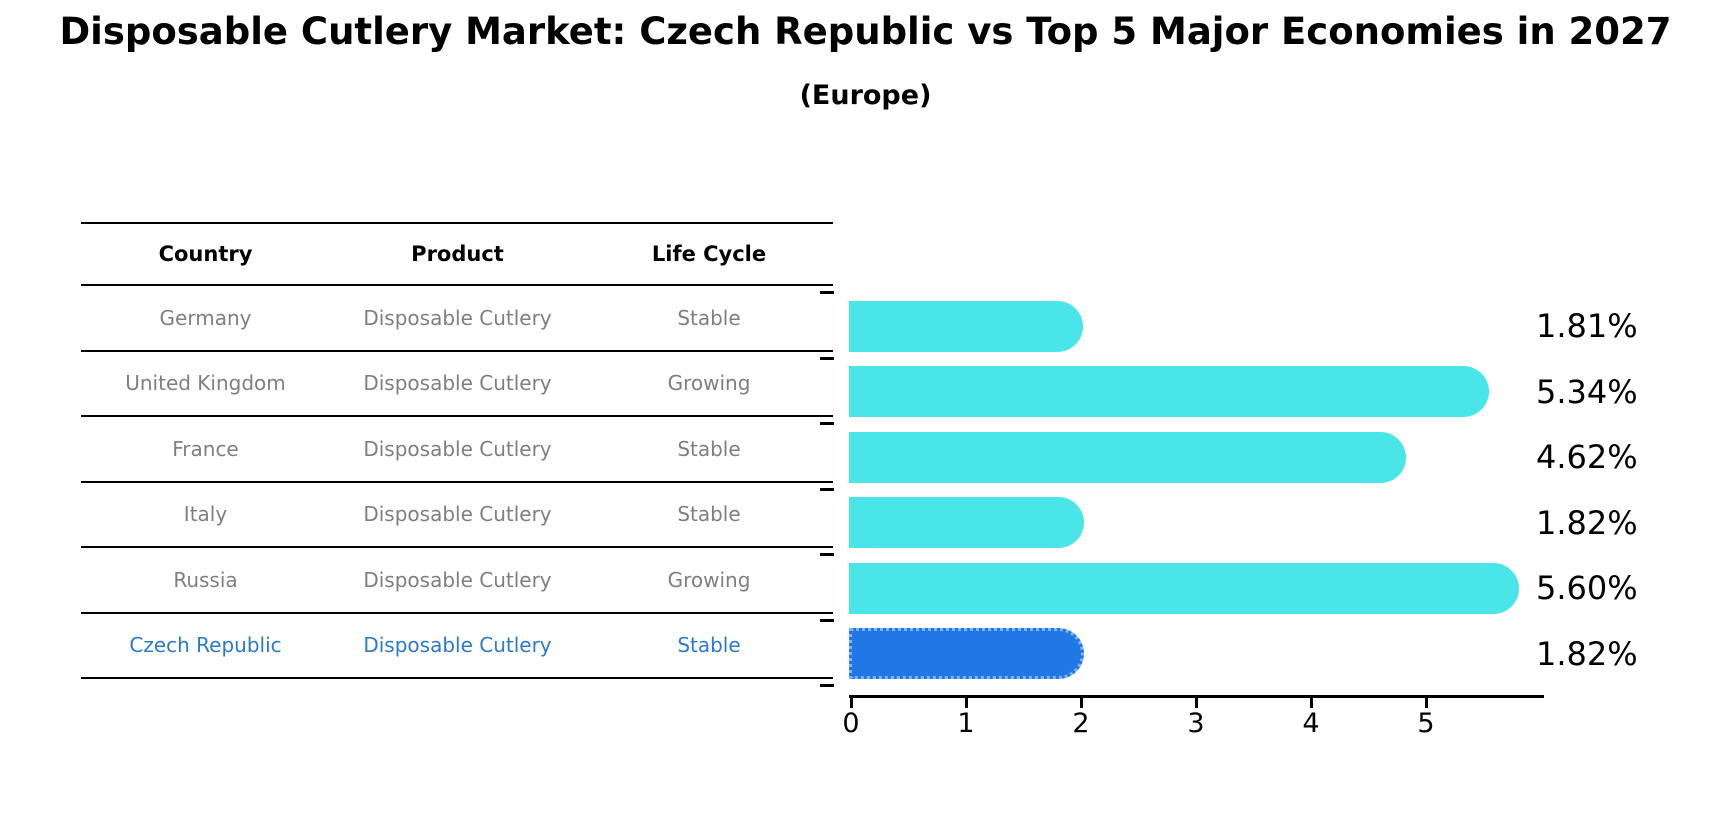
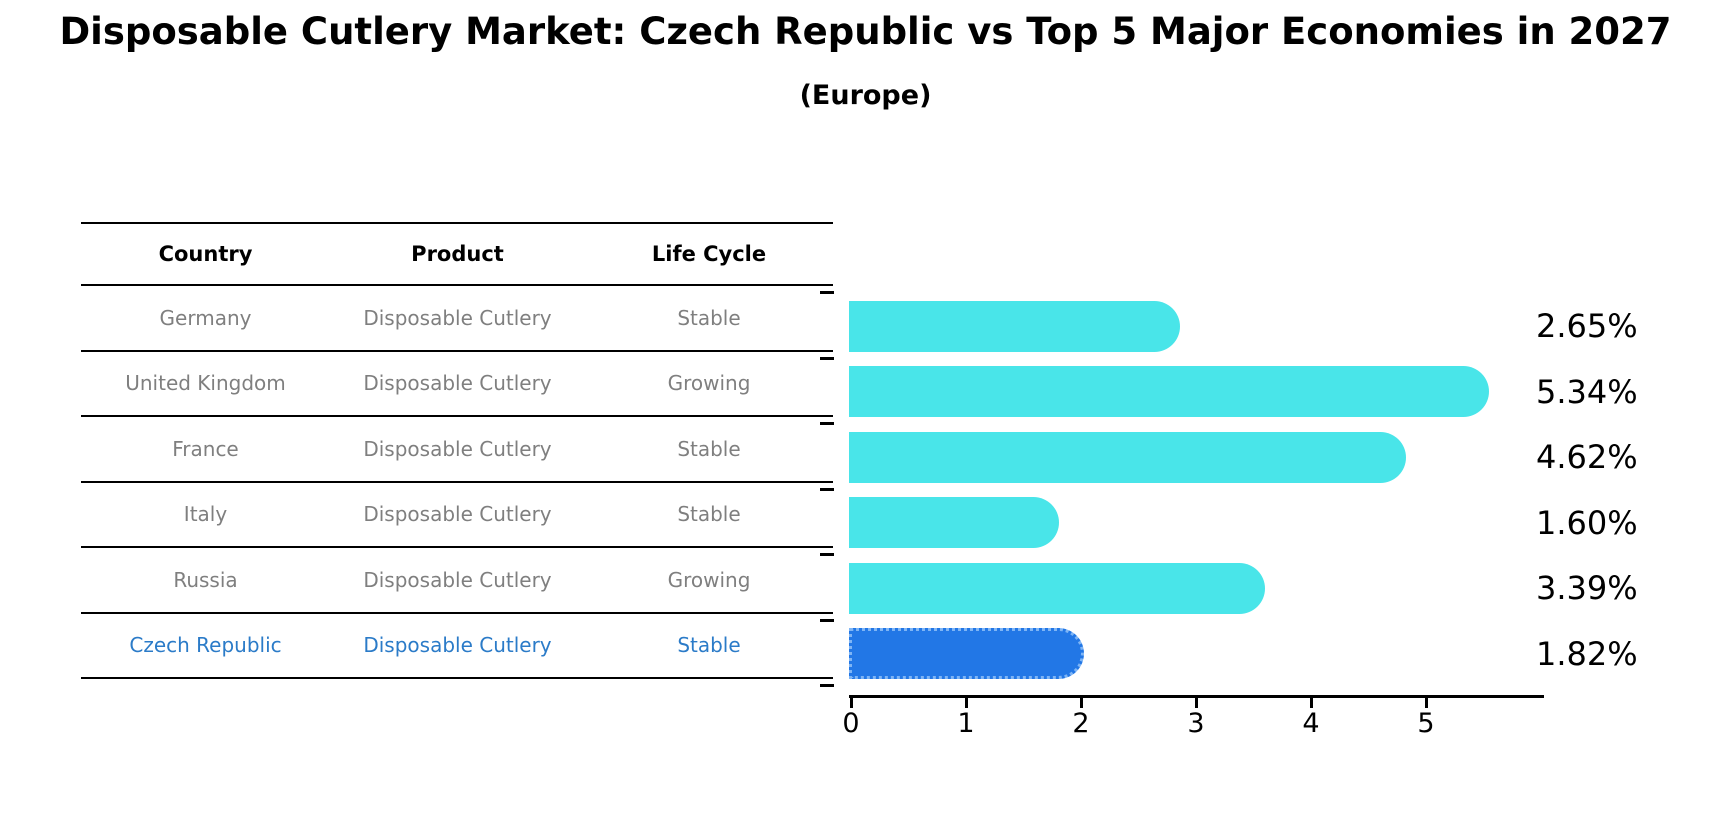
Germany: 1.81% -> 2.65%
Italy: 1.82% -> 1.60%
Russia: 5.60% -> 3.39%
